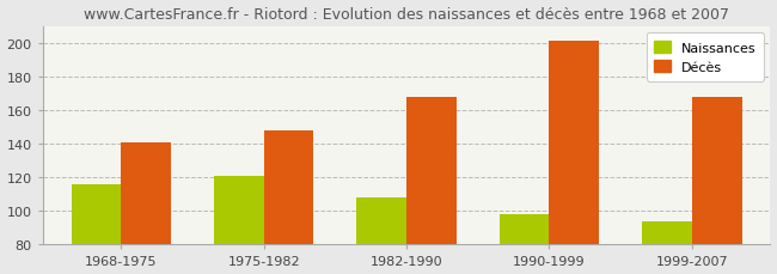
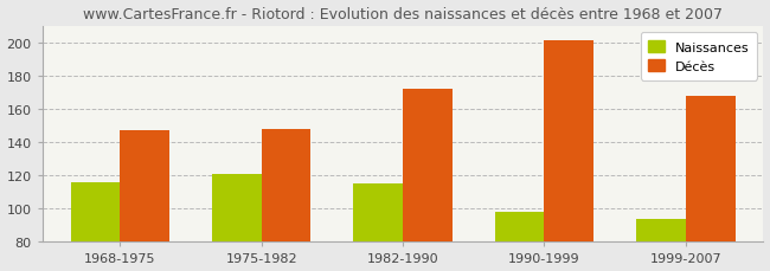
Décès/1968-1975: 141 -> 147
Naissances/1982-1990: 108 -> 115
Décès/1982-1990: 168 -> 172
